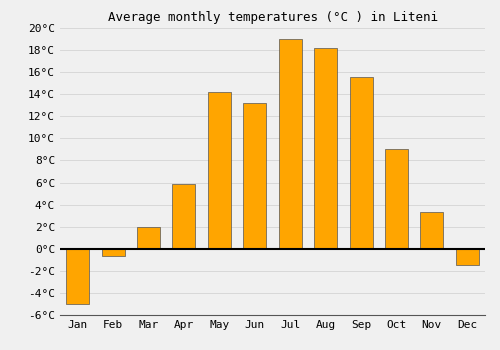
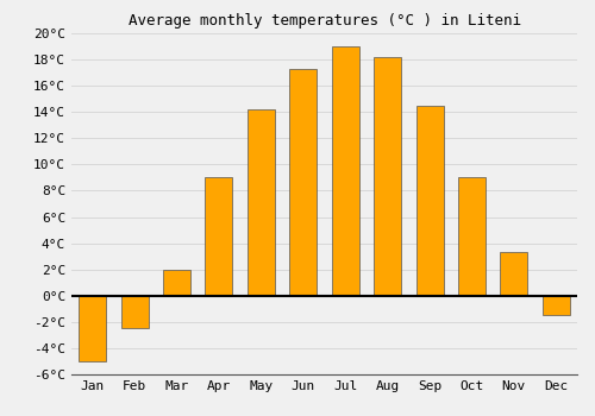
Feb: -0.7°C -> -2.5°C
Apr: 5.9°C -> 9.0°C
Jun: 13.2°C -> 17.3°C
Sep: 15.6°C -> 14.5°C
